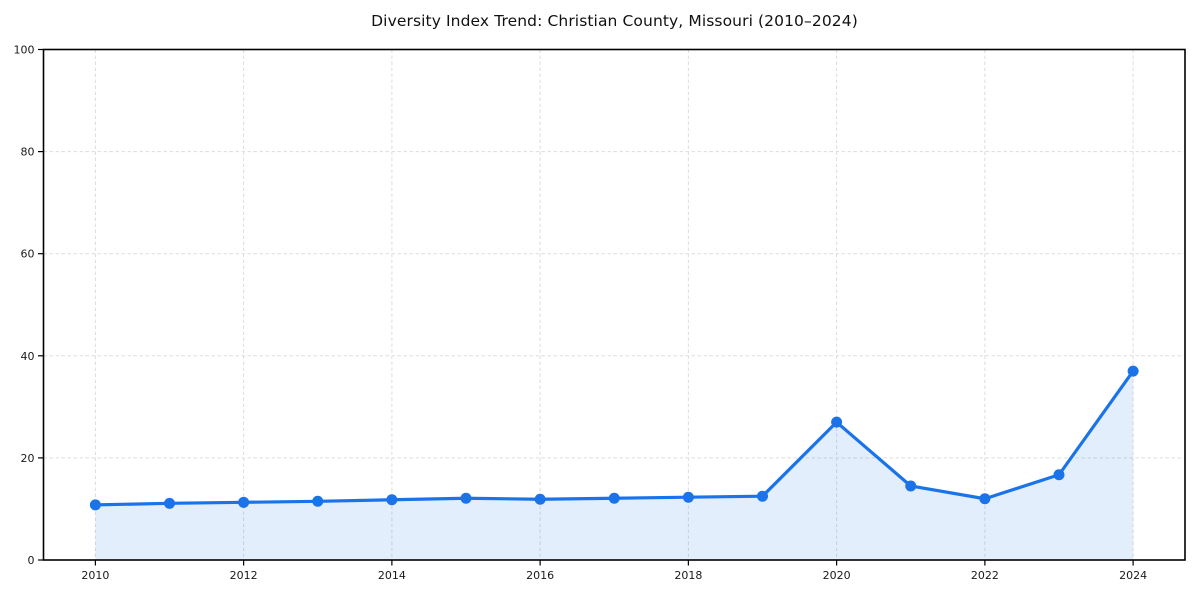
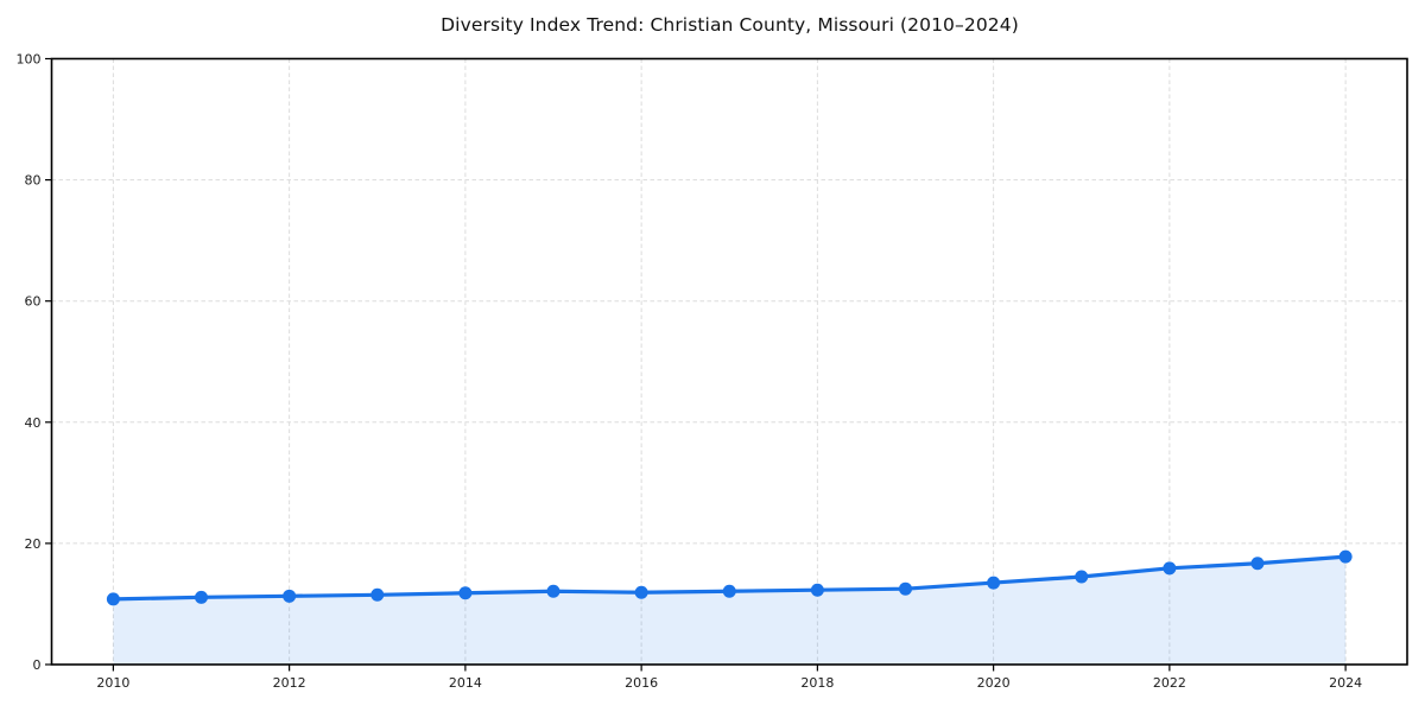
2020: 27 -> 14
2022: 12 -> 16
2024: 37 -> 18
